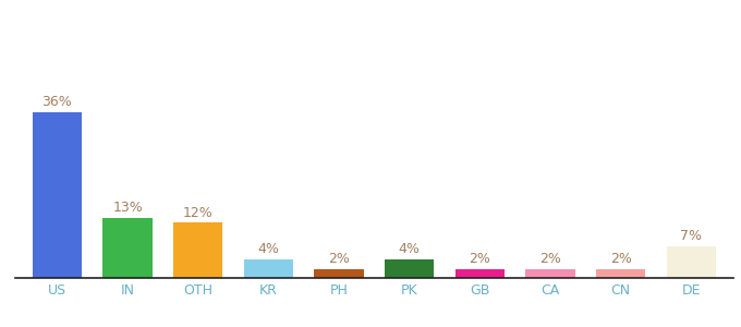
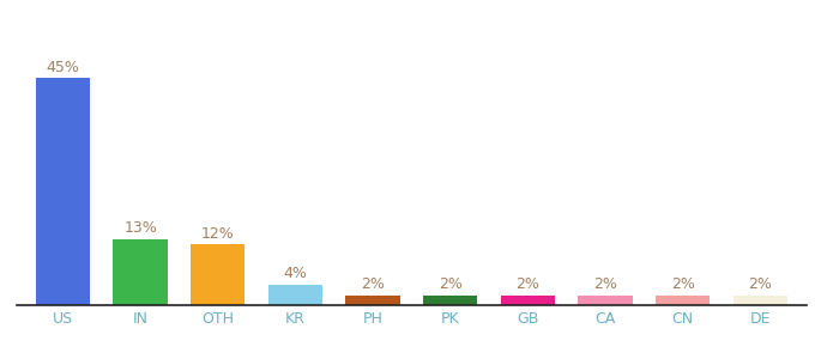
US: 36% -> 45%
PK: 4% -> 2%
DE: 7% -> 2%
